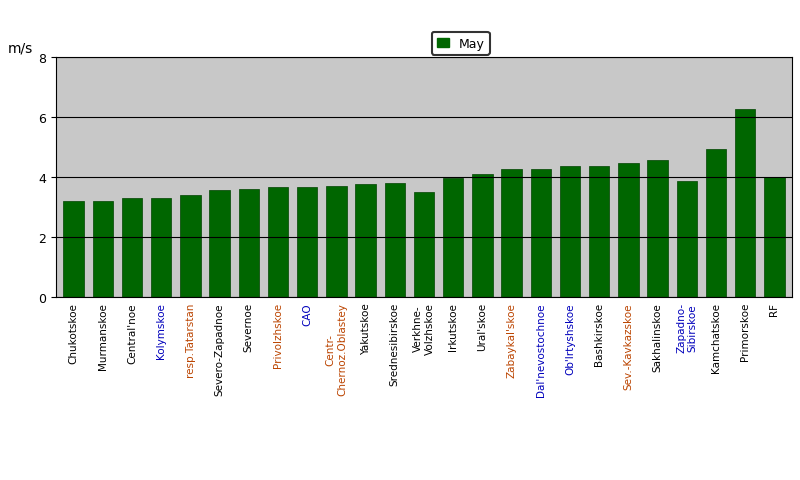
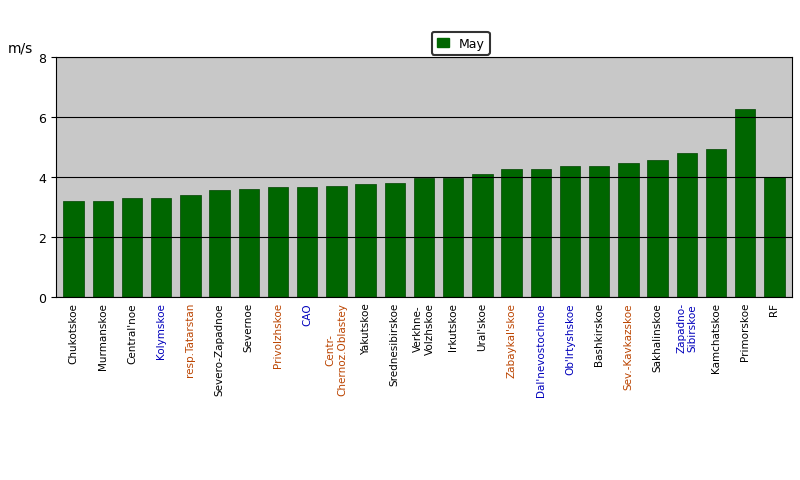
Verkhne- Volzhskoe: 3.50 -> 3.95
Zapadno- Sibirskoe: 3.85 -> 4.80
